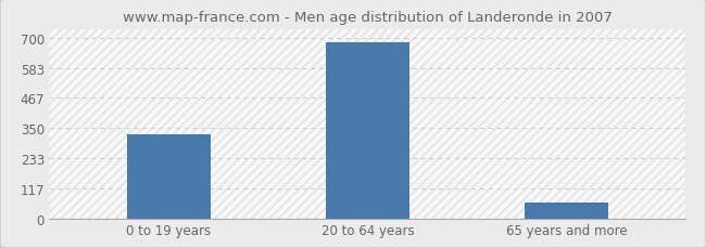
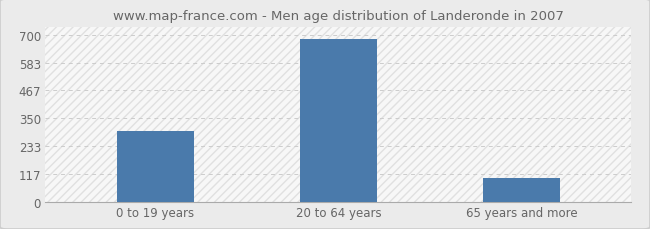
0 to 19 years: 325 -> 296
65 years and more: 60 -> 98
